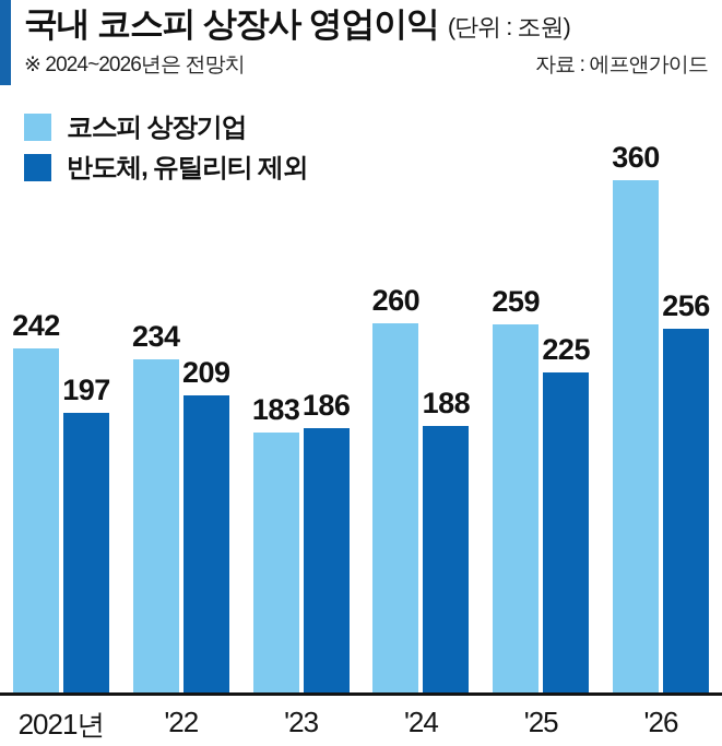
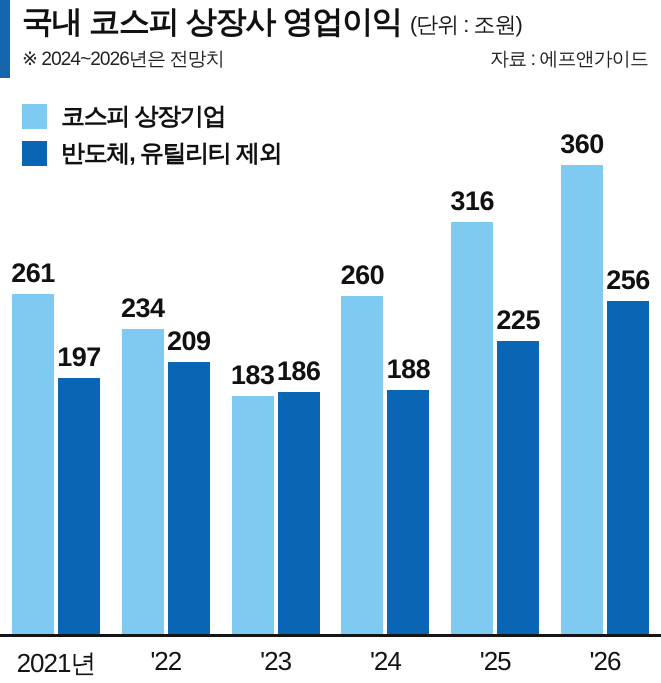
코스피 상장기업/2021년: 242 -> 261
코스피 상장기업/'25: 259 -> 316
